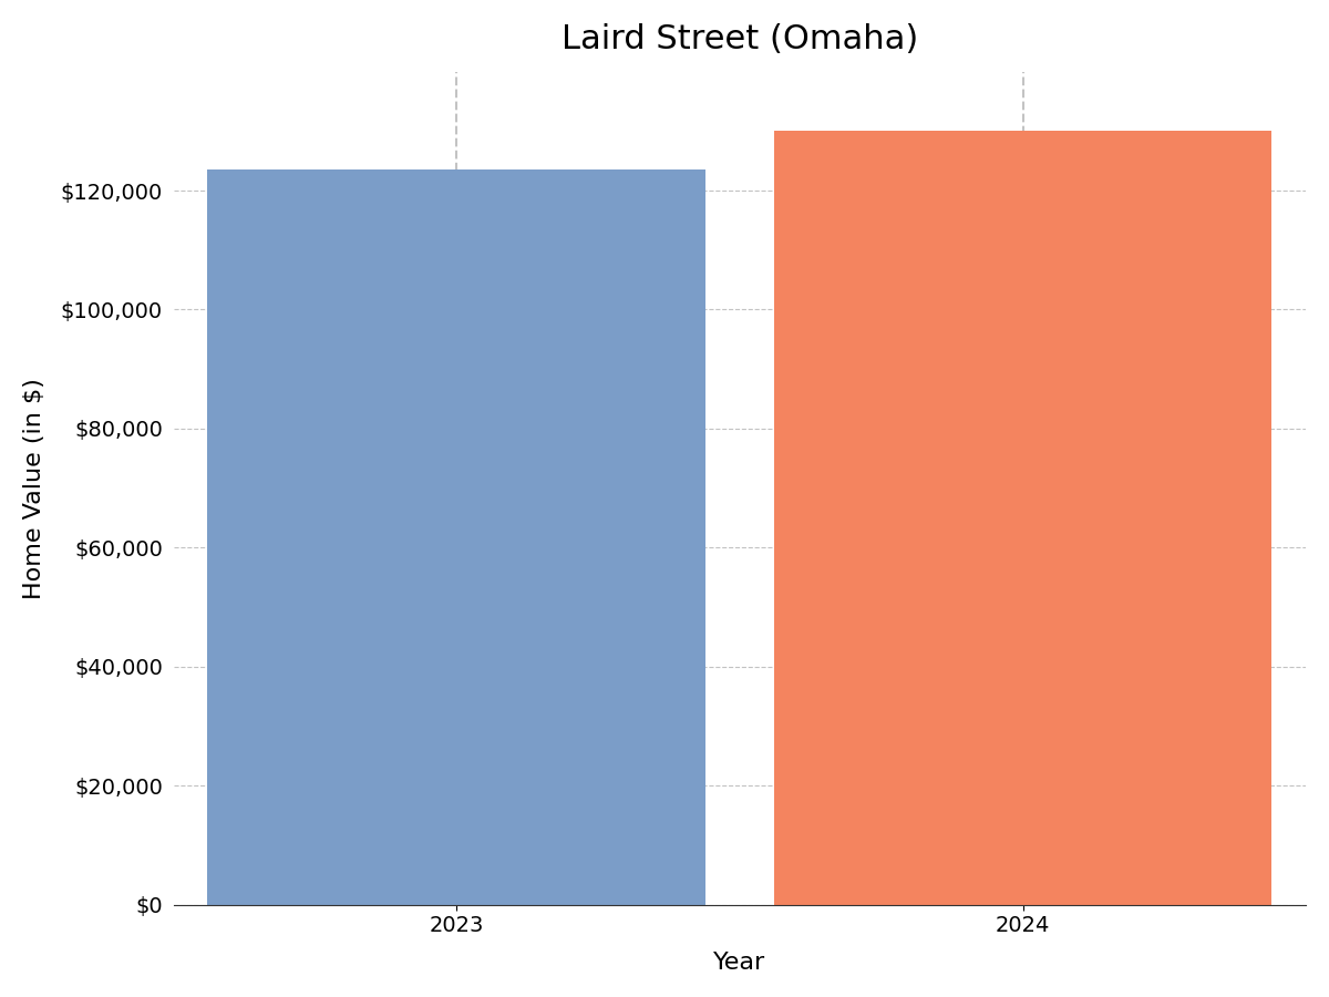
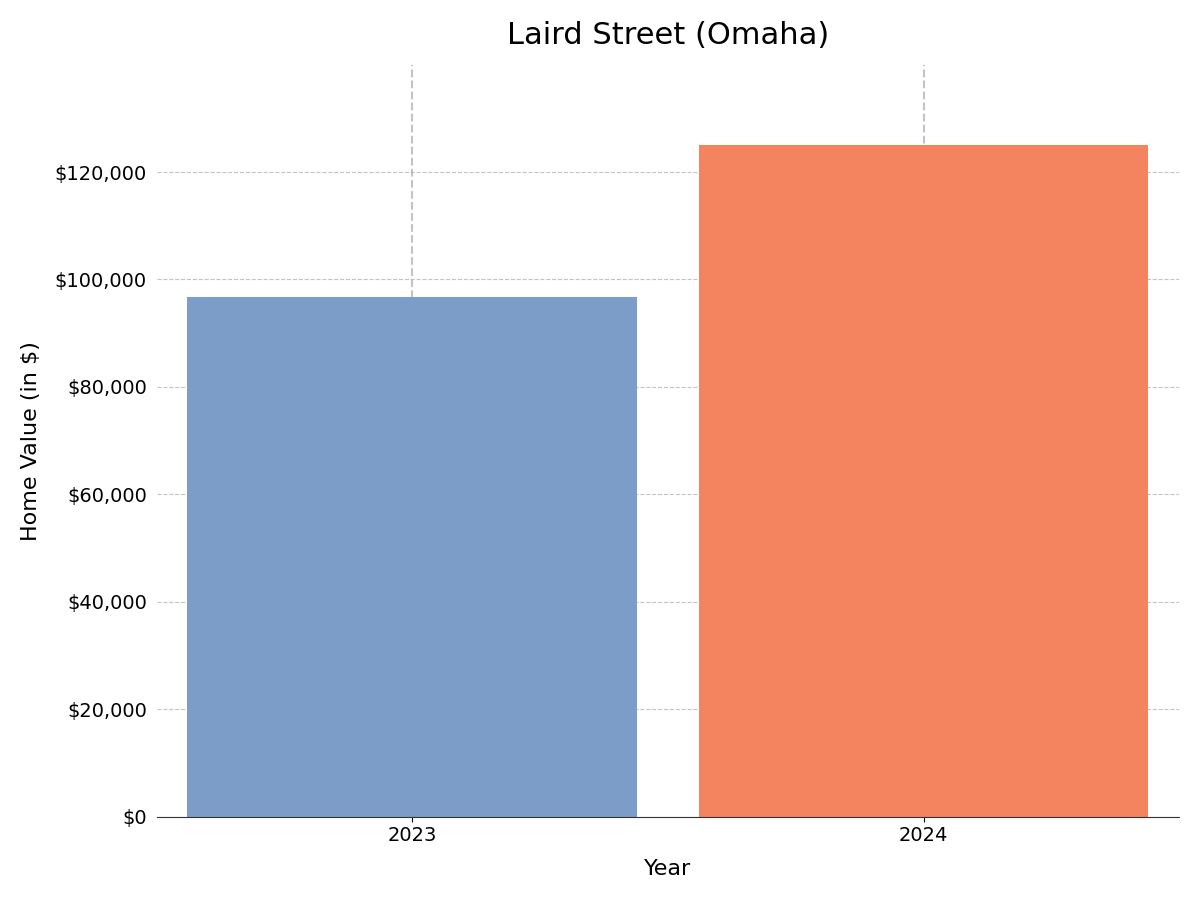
2023: $123,500 -> $96,800
2024: $130,000 -> $125,000
